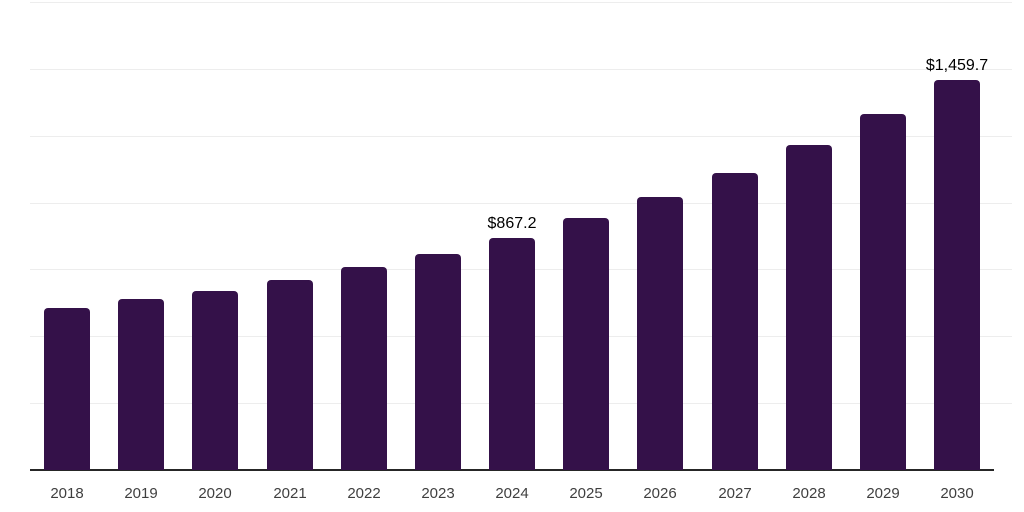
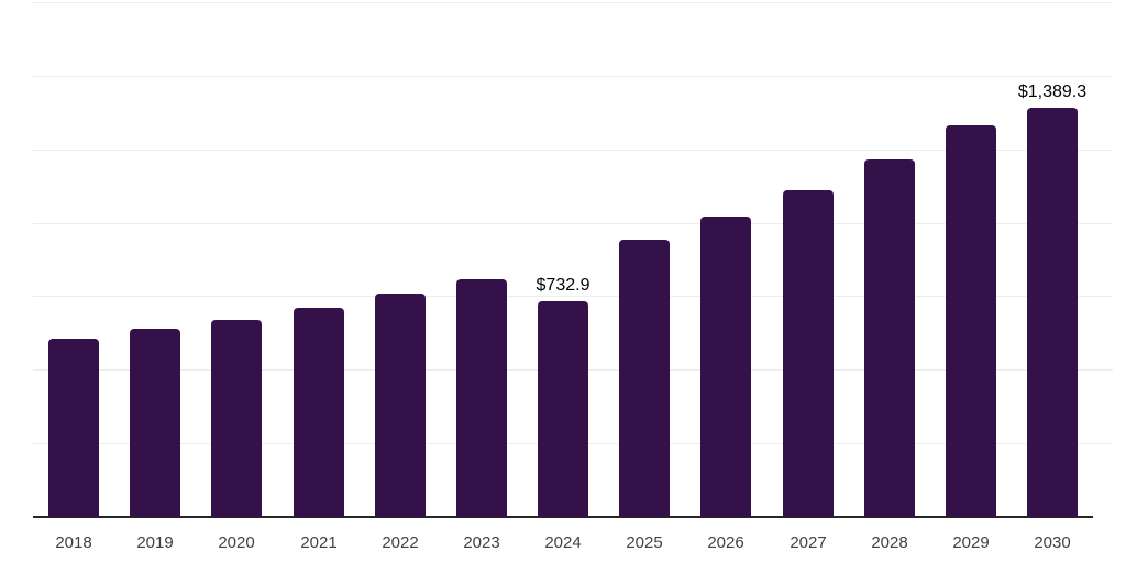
2024: $867.2 -> $732.9
2030: $1,459.7 -> $1,389.3
